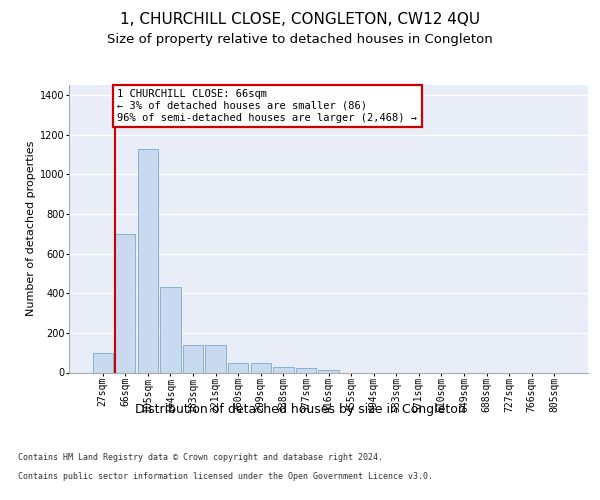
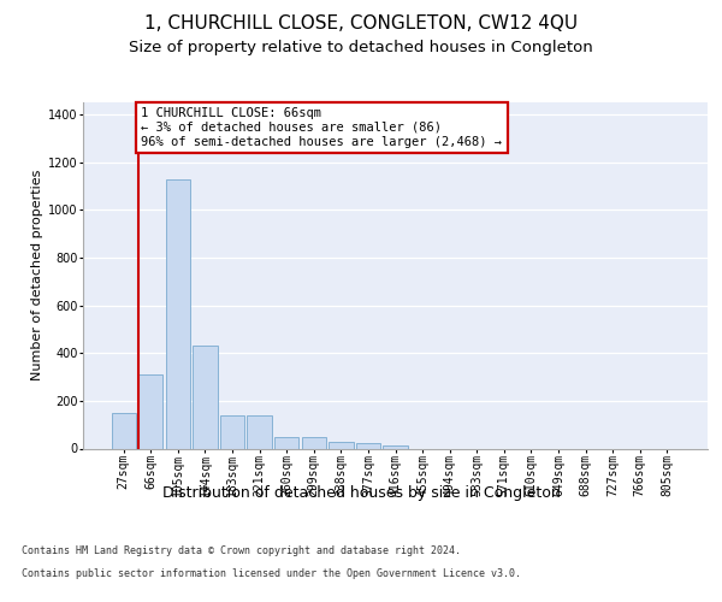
27sqm: 100 -> 150
66sqm: 700 -> 310
